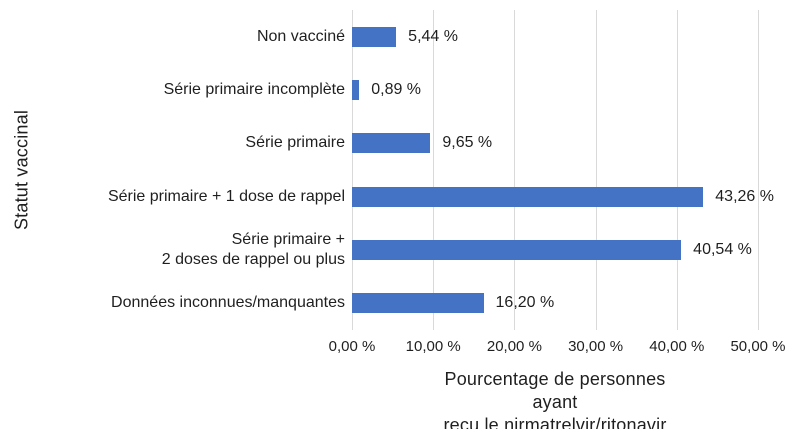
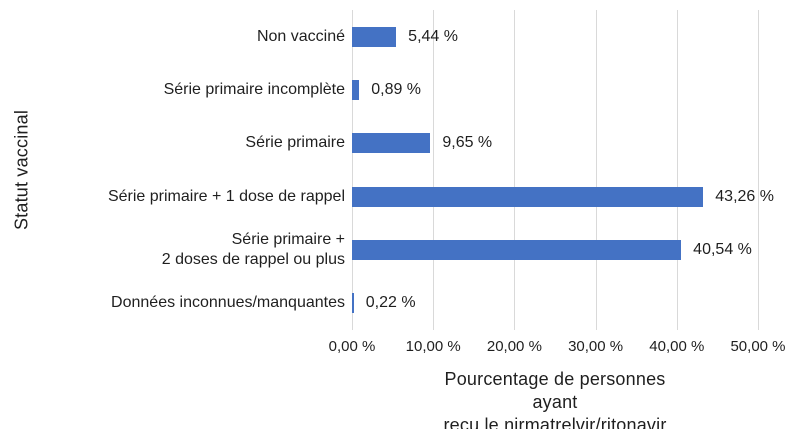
Données inconnues/manquantes: 16,20 -> 0,22
